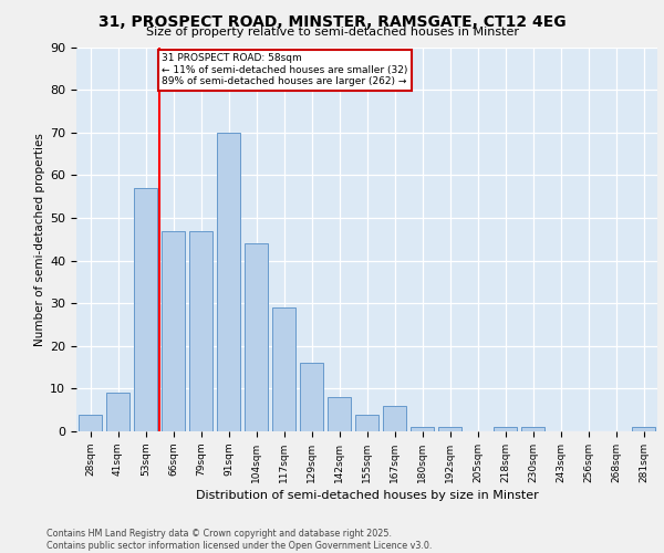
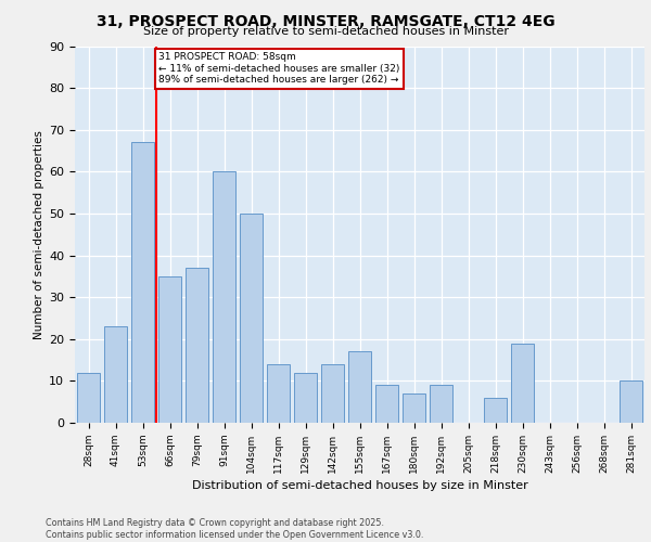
28sqm: 4 -> 12
41sqm: 9 -> 23
53sqm: 57 -> 67
66sqm: 47 -> 35
79sqm: 47 -> 37
91sqm: 70 -> 60
104sqm: 44 -> 50
117sqm: 29 -> 14
129sqm: 16 -> 12
142sqm: 8 -> 14
155sqm: 4 -> 17
167sqm: 6 -> 9
180sqm: 1 -> 7
192sqm: 1 -> 9
218sqm: 1 -> 6
230sqm: 1 -> 19
281sqm: 1 -> 10
